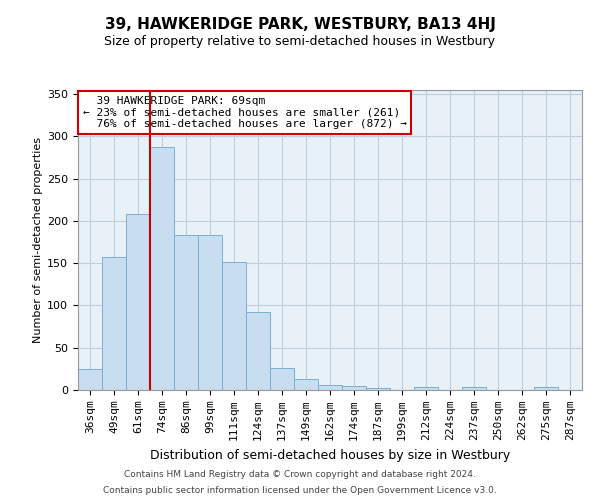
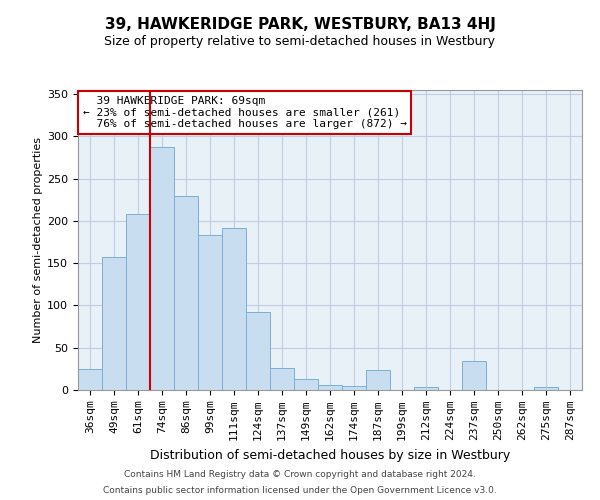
86sqm: 183 -> 230
111sqm: 152 -> 192
187sqm: 2 -> 24
237sqm: 3 -> 34
